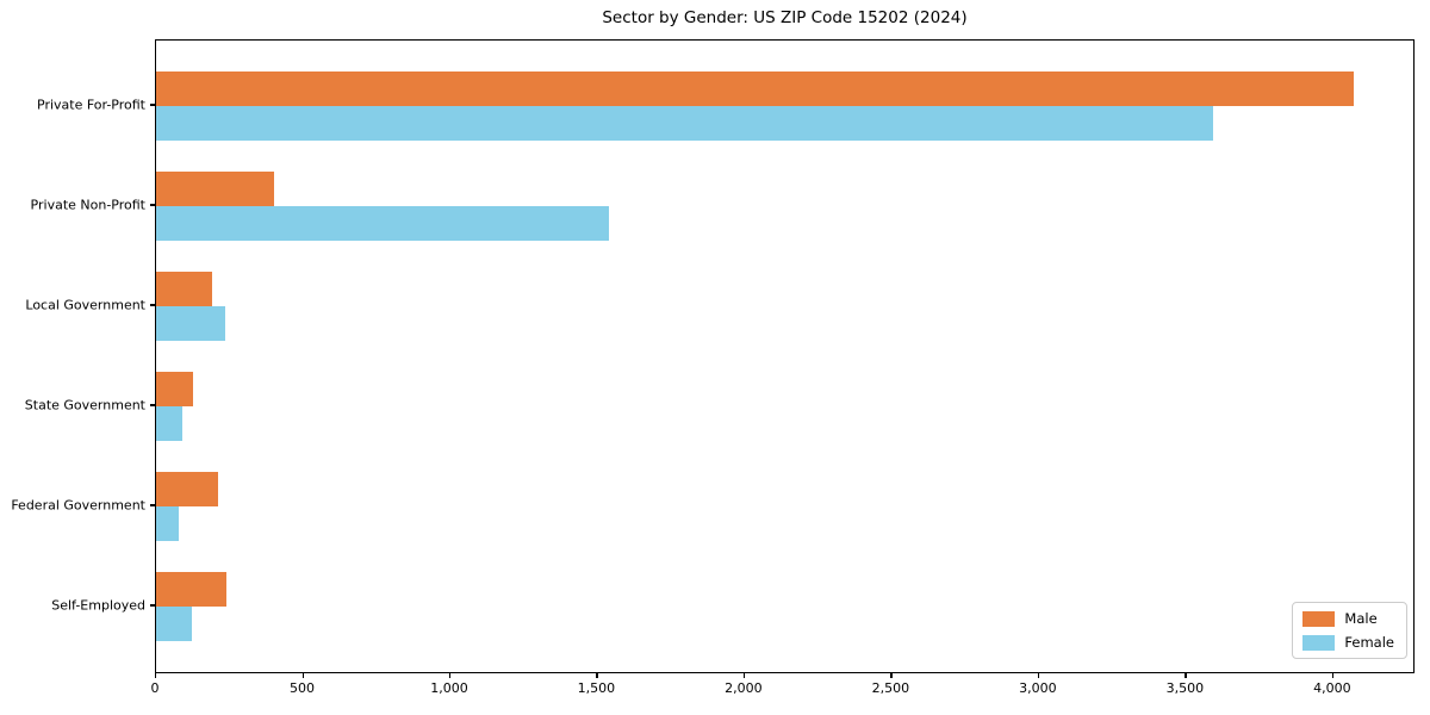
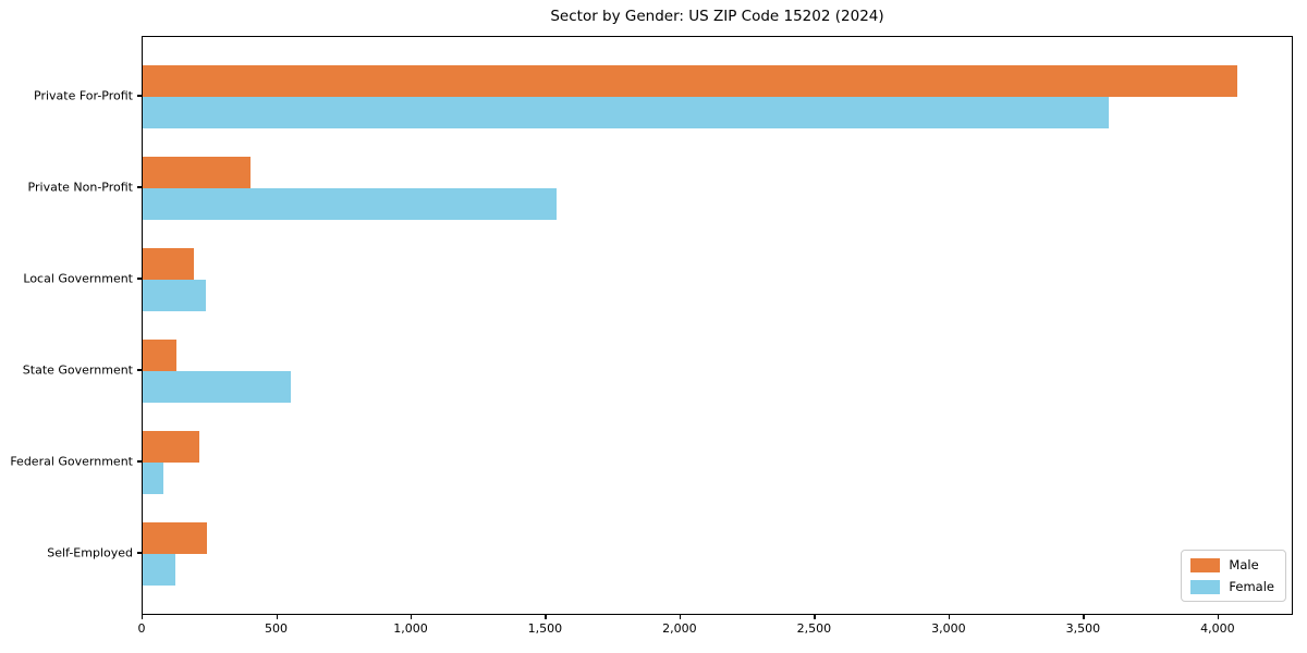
Female/State Government: 90 -> 550
